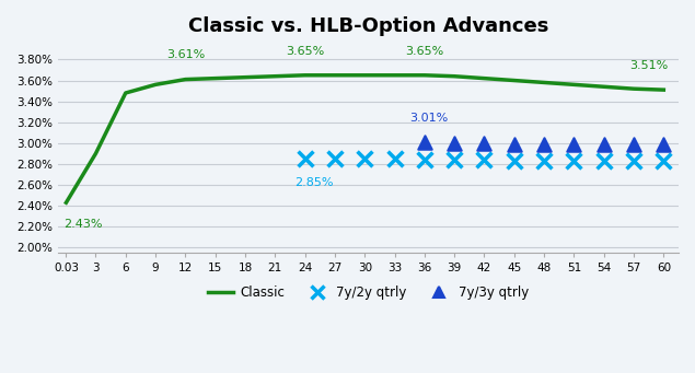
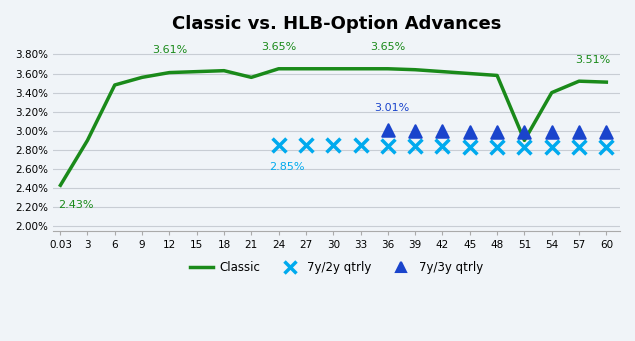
Classic/21: 3.64% -> 3.56%
Classic/51: 3.56% -> 2.90%
Classic/54: 3.54% -> 3.40%
